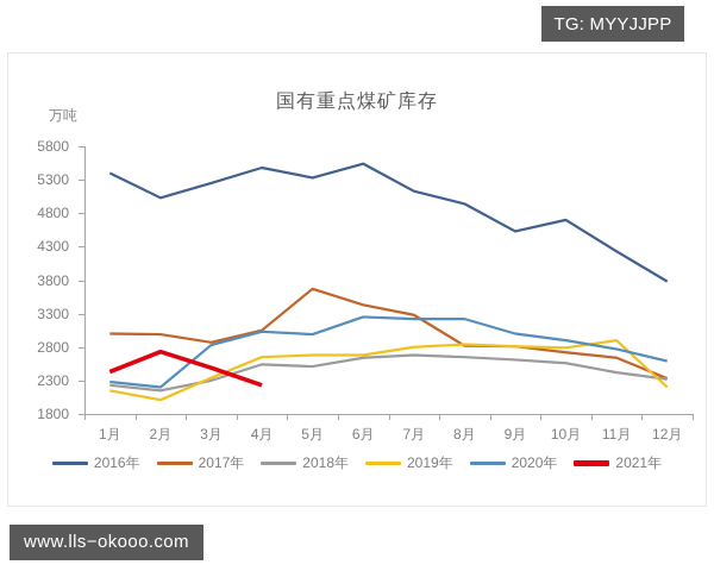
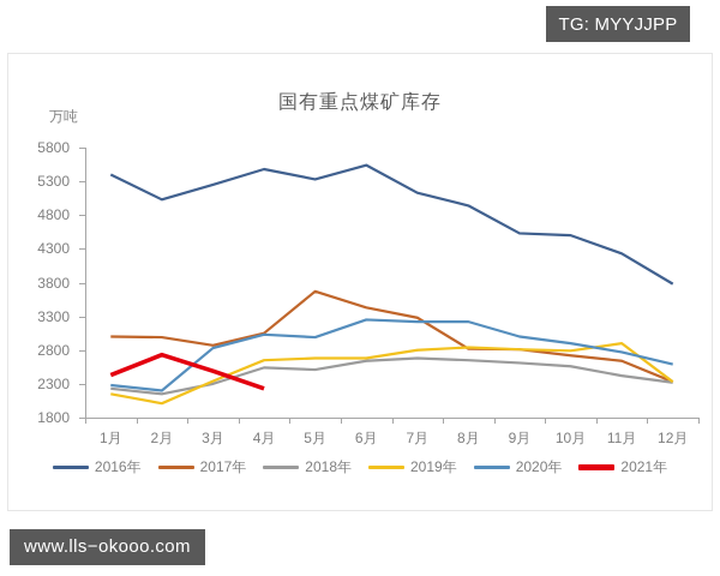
2016年/10月: 4700 -> 4500
2019年/12月: 2200 -> 2300
